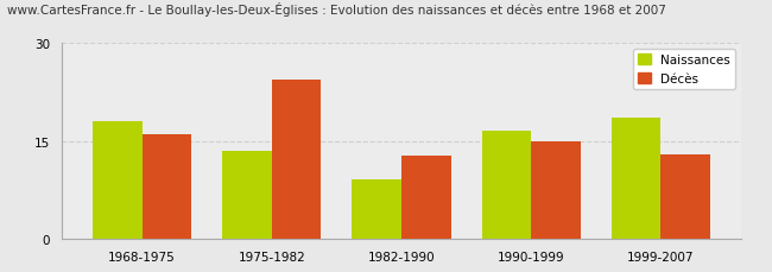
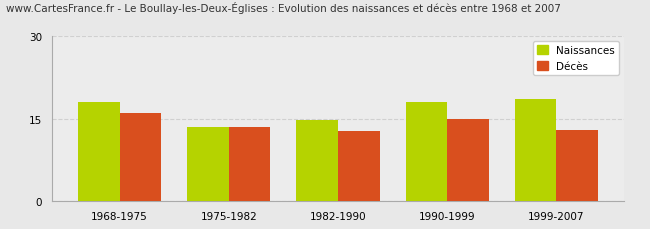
Décès/1975-1982: 24.4 -> 13.5
Naissances/1982-1990: 9.2 -> 14.8
Naissances/1990-1999: 16.6 -> 18.0
